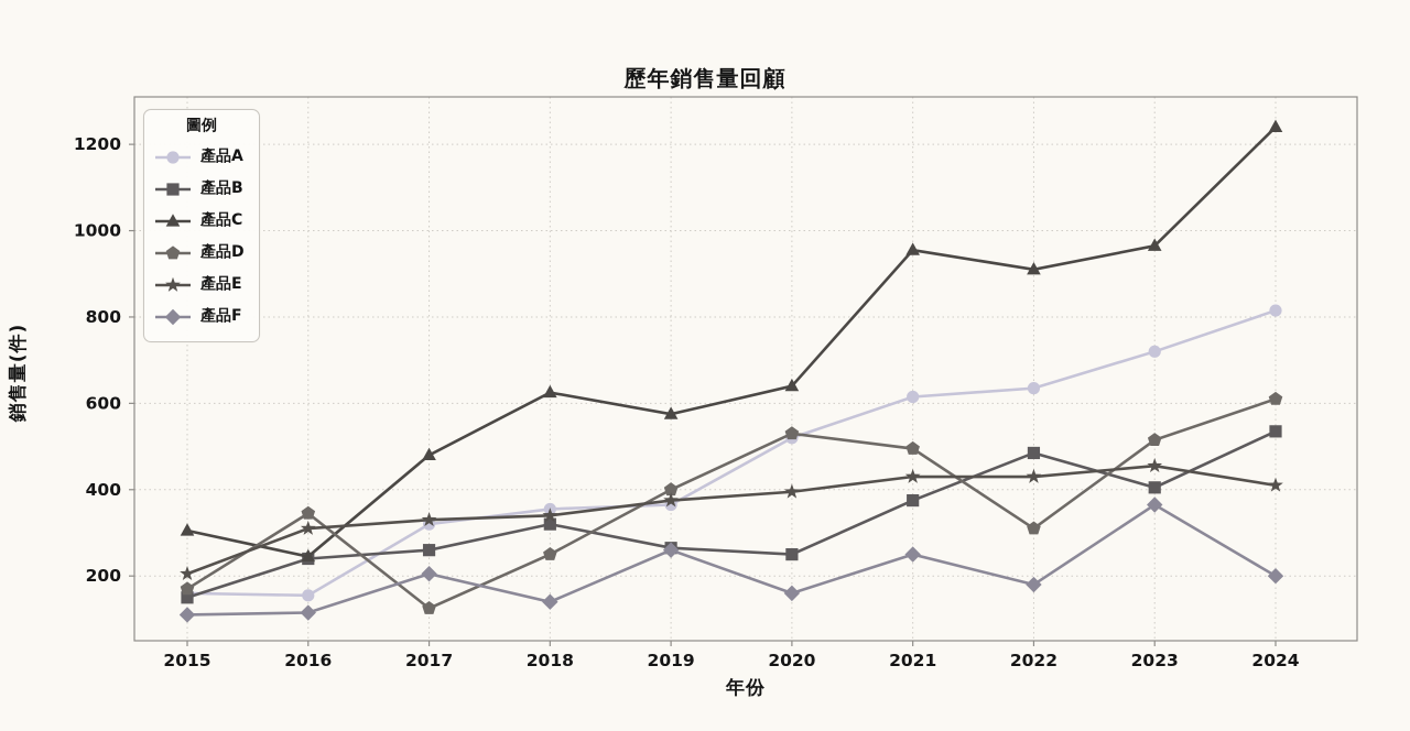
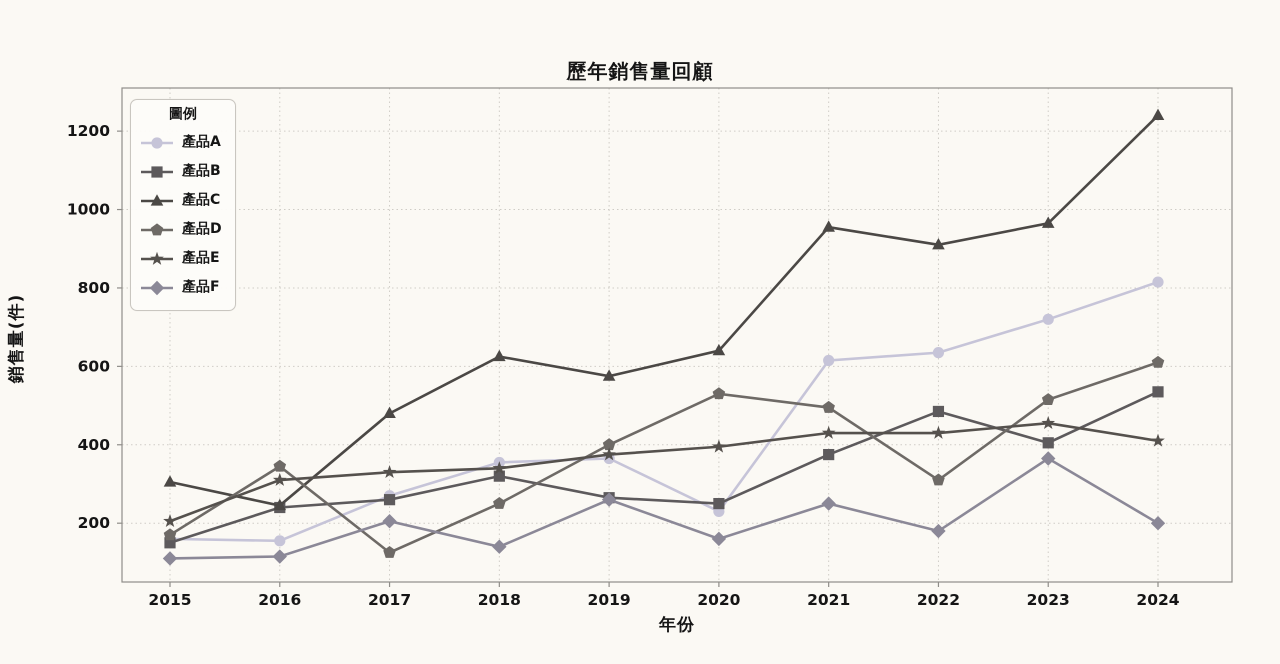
產品A/2017: 320 -> 270
產品A/2020: 520 -> 230
